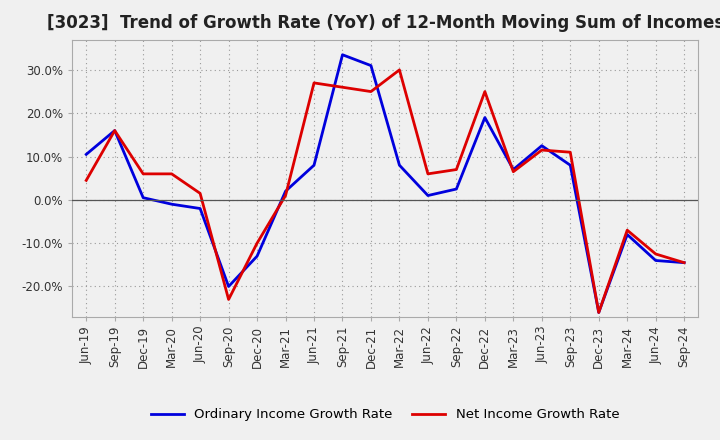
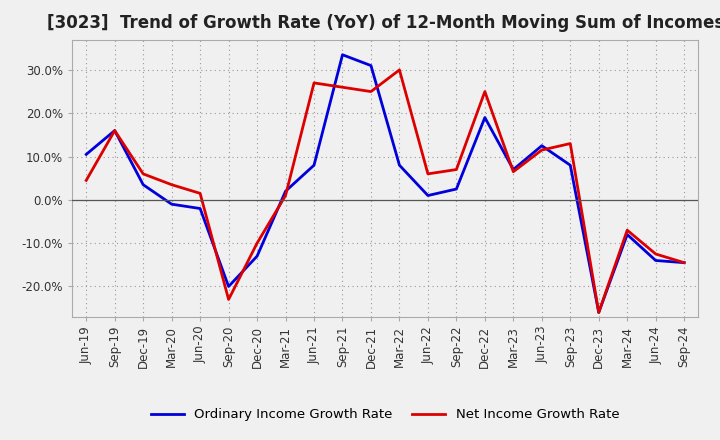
Ordinary Income Growth Rate/Dec-19: 0.5% -> 3.5%
Net Income Growth Rate/Mar-20: 6.0% -> 3.5%
Net Income Growth Rate/Sep-23: 11.0% -> 13.0%
